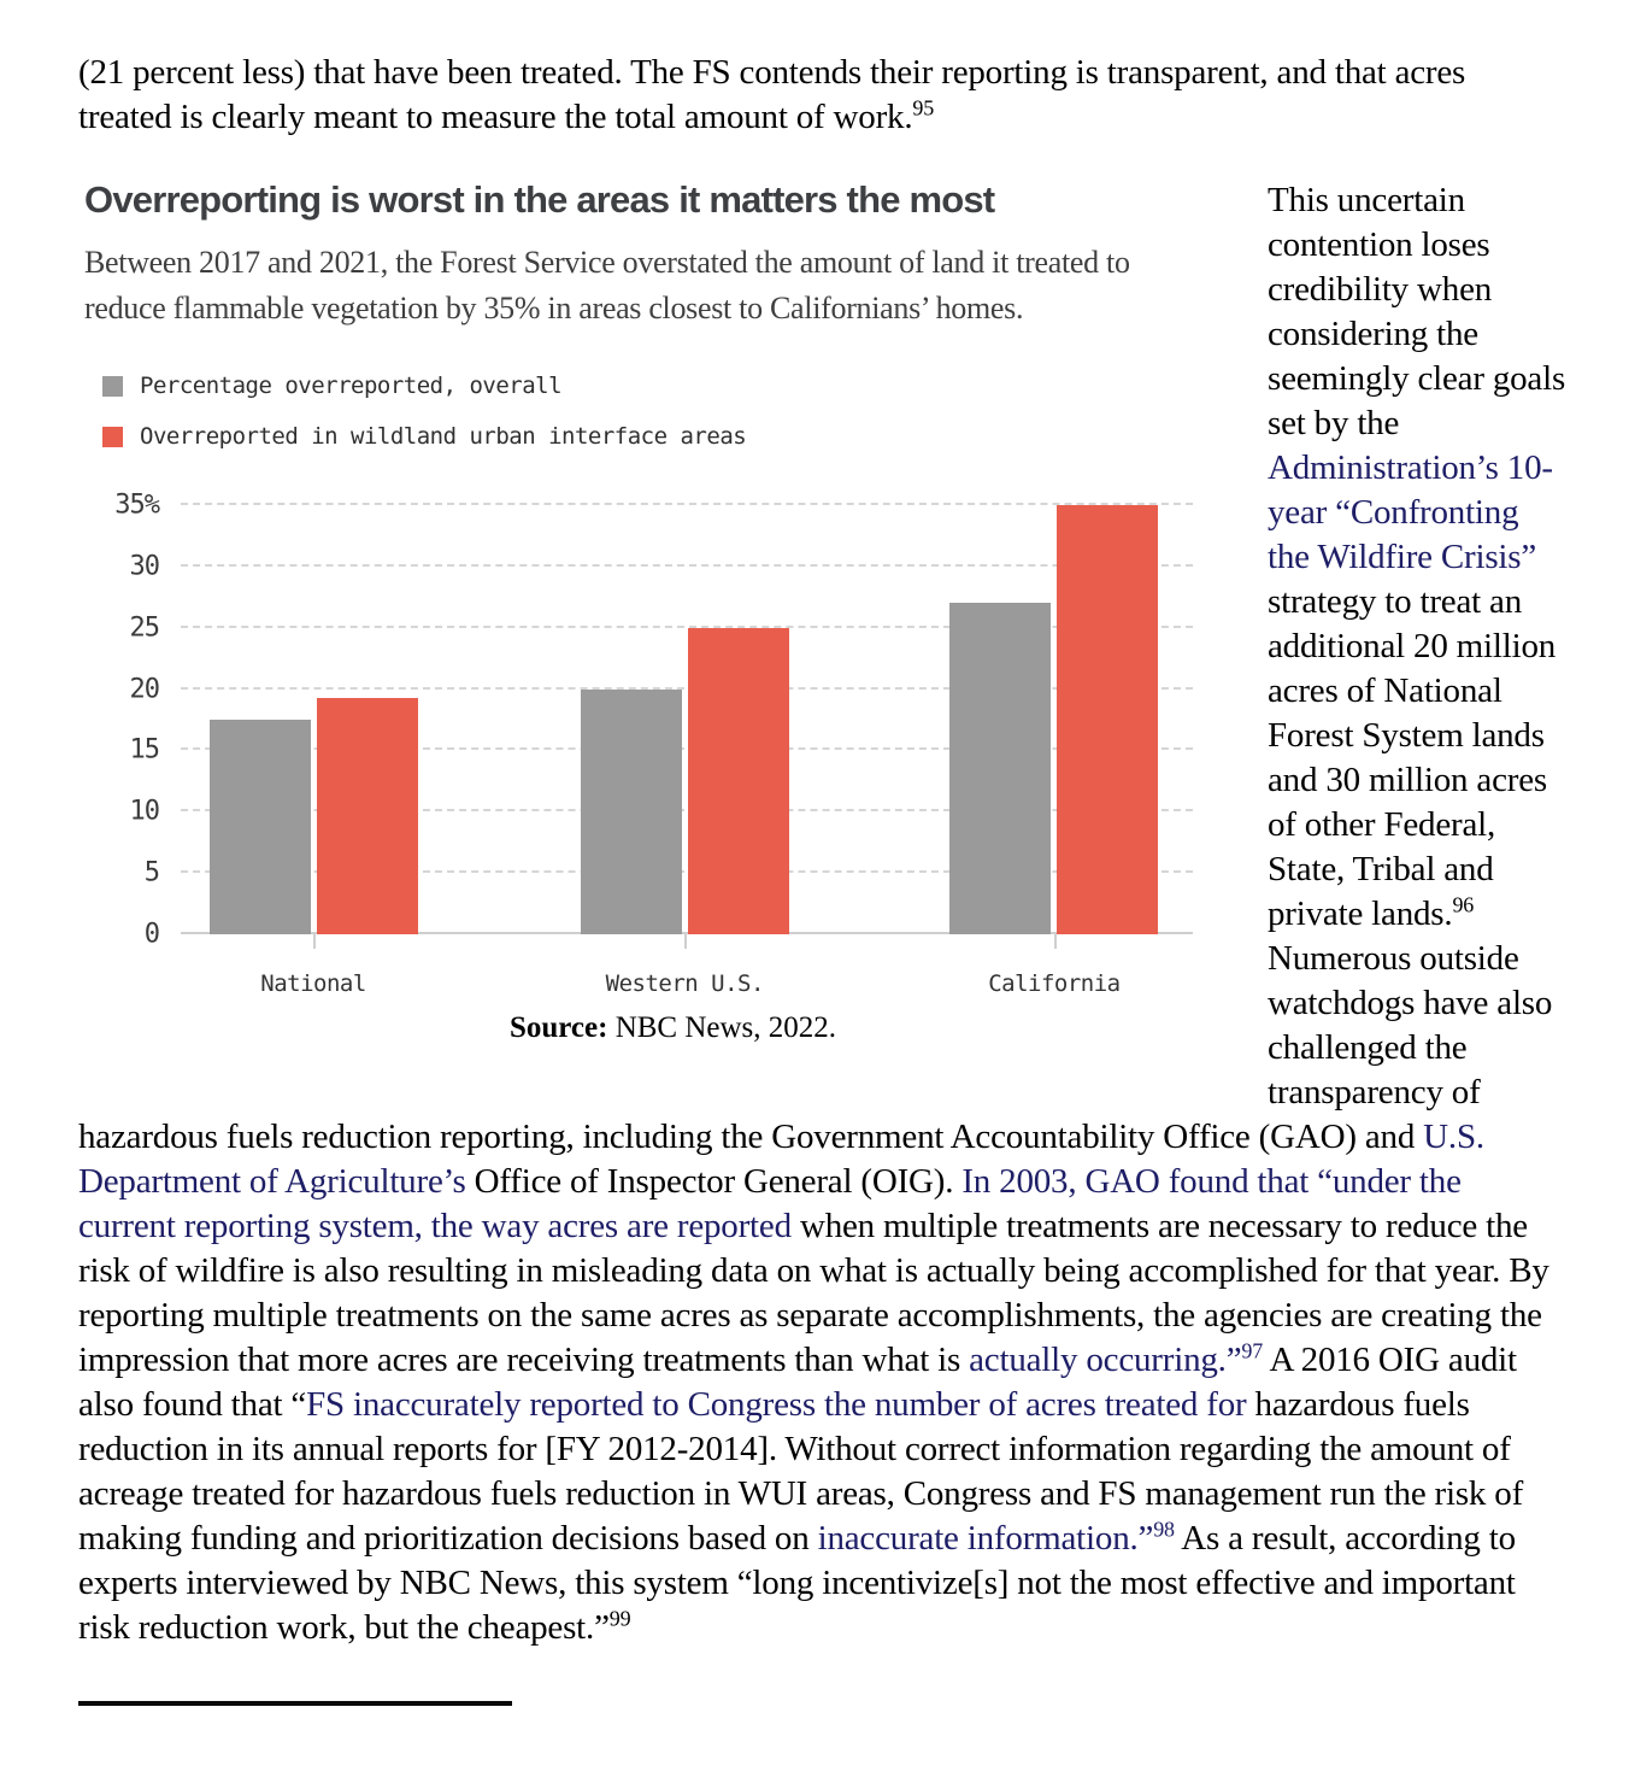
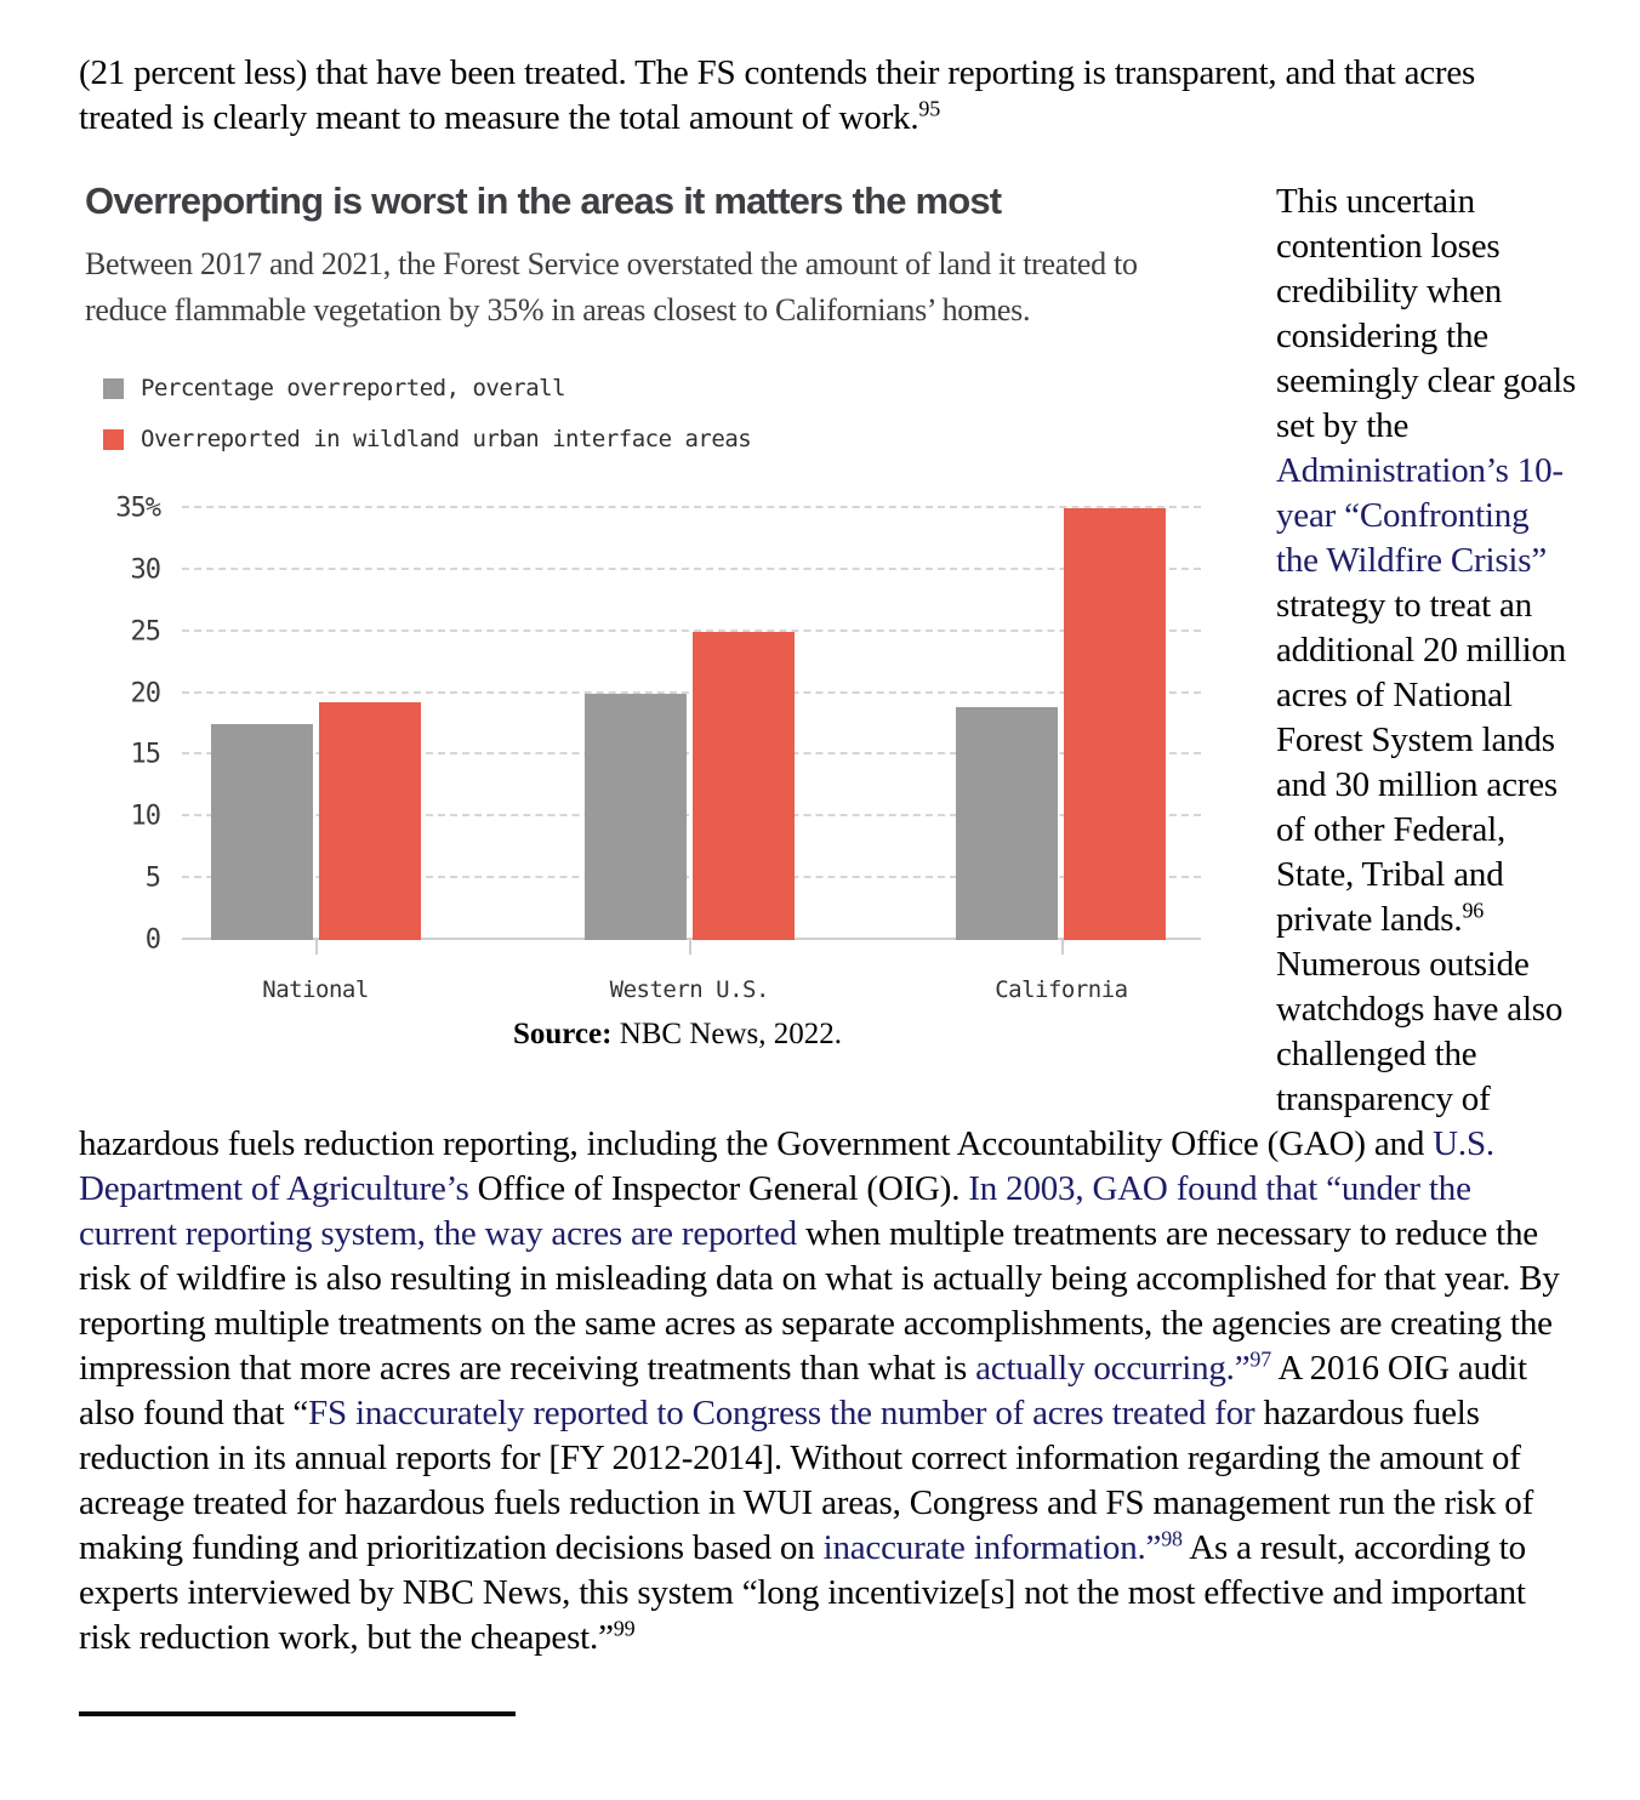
Percentage overreported, overall/California: 27.0% -> 18.9%
